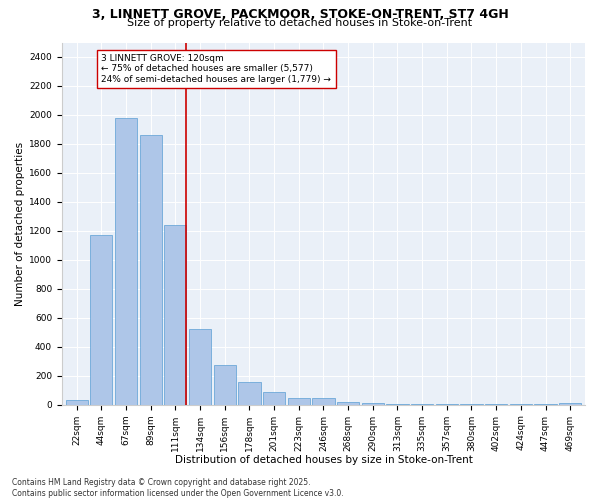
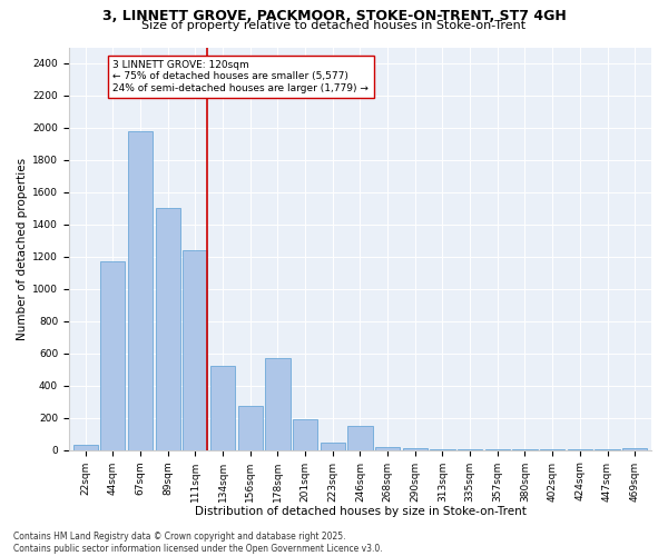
89sqm: 1860 -> 1500
178sqm: 160 -> 570
201sqm: 90 -> 190
246sqm: 40 -> 150
